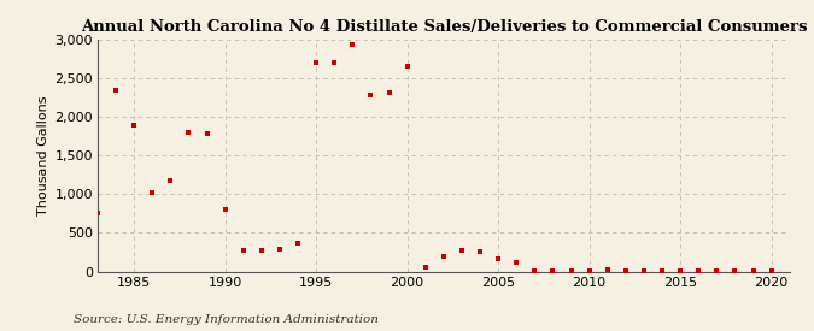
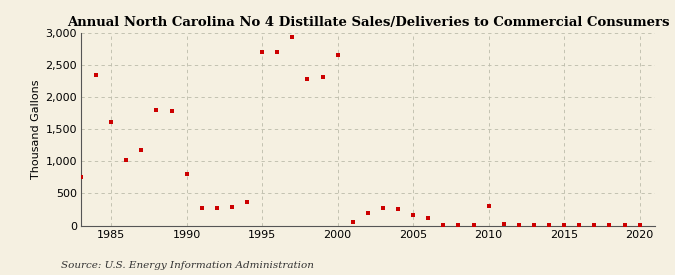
1985: 1,900 -> 1,620
2010: 20 -> 300
